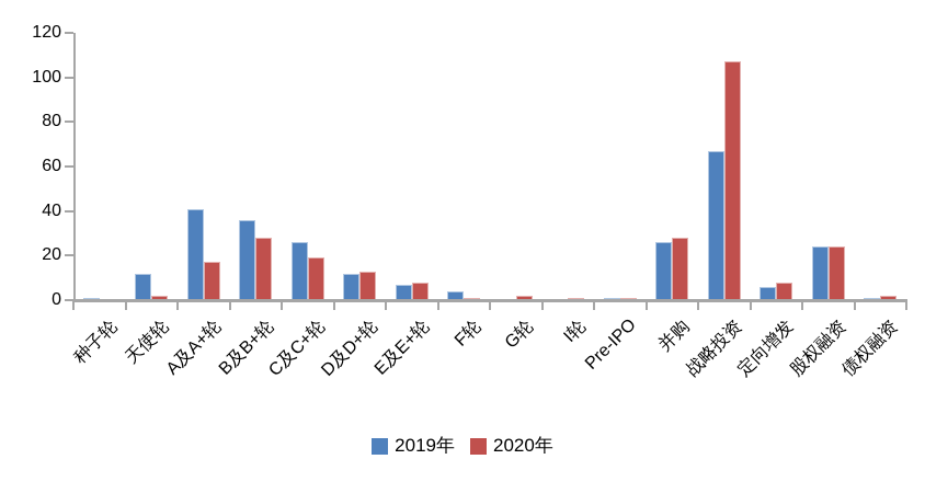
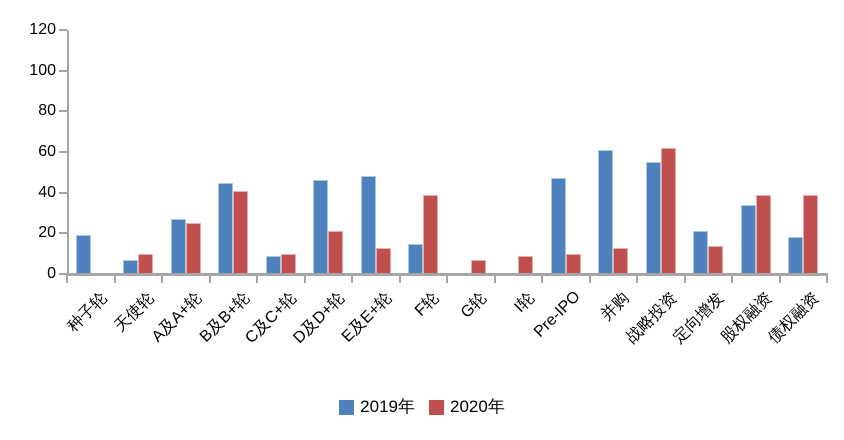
2019年/种子轮: 1 -> 19
2019年/天使轮: 12 -> 7
2020年/天使轮: 2 -> 10
2019年/A及A+轮: 41 -> 27
2020年/A及A+轮: 17 -> 25
2019年/B及B+轮: 36 -> 45
2020年/B及B+轮: 28 -> 41
2019年/C及C+轮: 26 -> 9
2020年/C及C+轮: 19 -> 10
2019年/D及D+轮: 12 -> 46
2020年/D及D+轮: 13 -> 21
2019年/E及E+轮: 7 -> 48
2020年/E及E+轮: 8 -> 13
2019年/F轮: 4 -> 15
2020年/F轮: 1 -> 39
2020年/G轮: 2 -> 7
2020年/I轮: 1 -> 9
2019年/Pre-IPO: 1 -> 47
2020年/Pre-IPO: 1 -> 10
2019年/并购: 26 -> 61
2020年/并购: 28 -> 13
2019年/战略投资: 67 -> 55
2020年/战略投资: 107 -> 62
2019年/定向增发: 6 -> 21
2020年/定向增发: 8 -> 14
2019年/股权融资: 24 -> 34
2020年/股权融资: 24 -> 39
2019年/债权融资: 1 -> 18
2020年/债权融资: 2 -> 39
